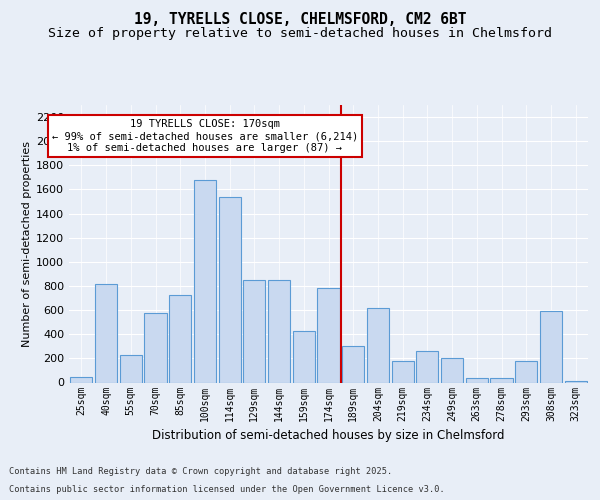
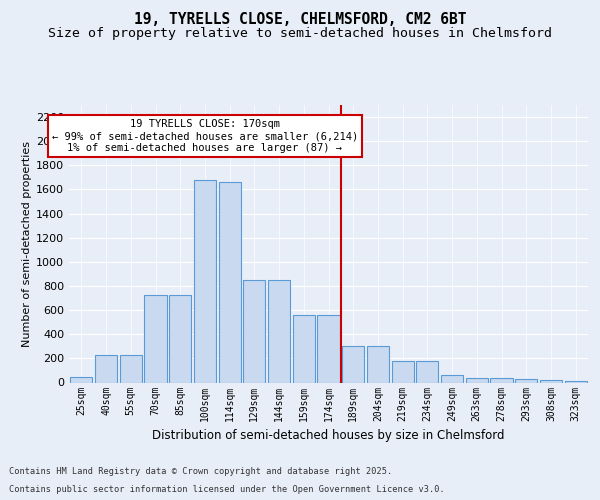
40sqm: 820 -> 220
70sqm: 580 -> 720
114sqm: 1540 -> 1660
159sqm: 430 -> 560
174sqm: 780 -> 560
204sqm: 620 -> 300
234sqm: 260 -> 180
249sqm: 200 -> 60
293sqm: 180 -> 20
308sqm: 590 -> 20
